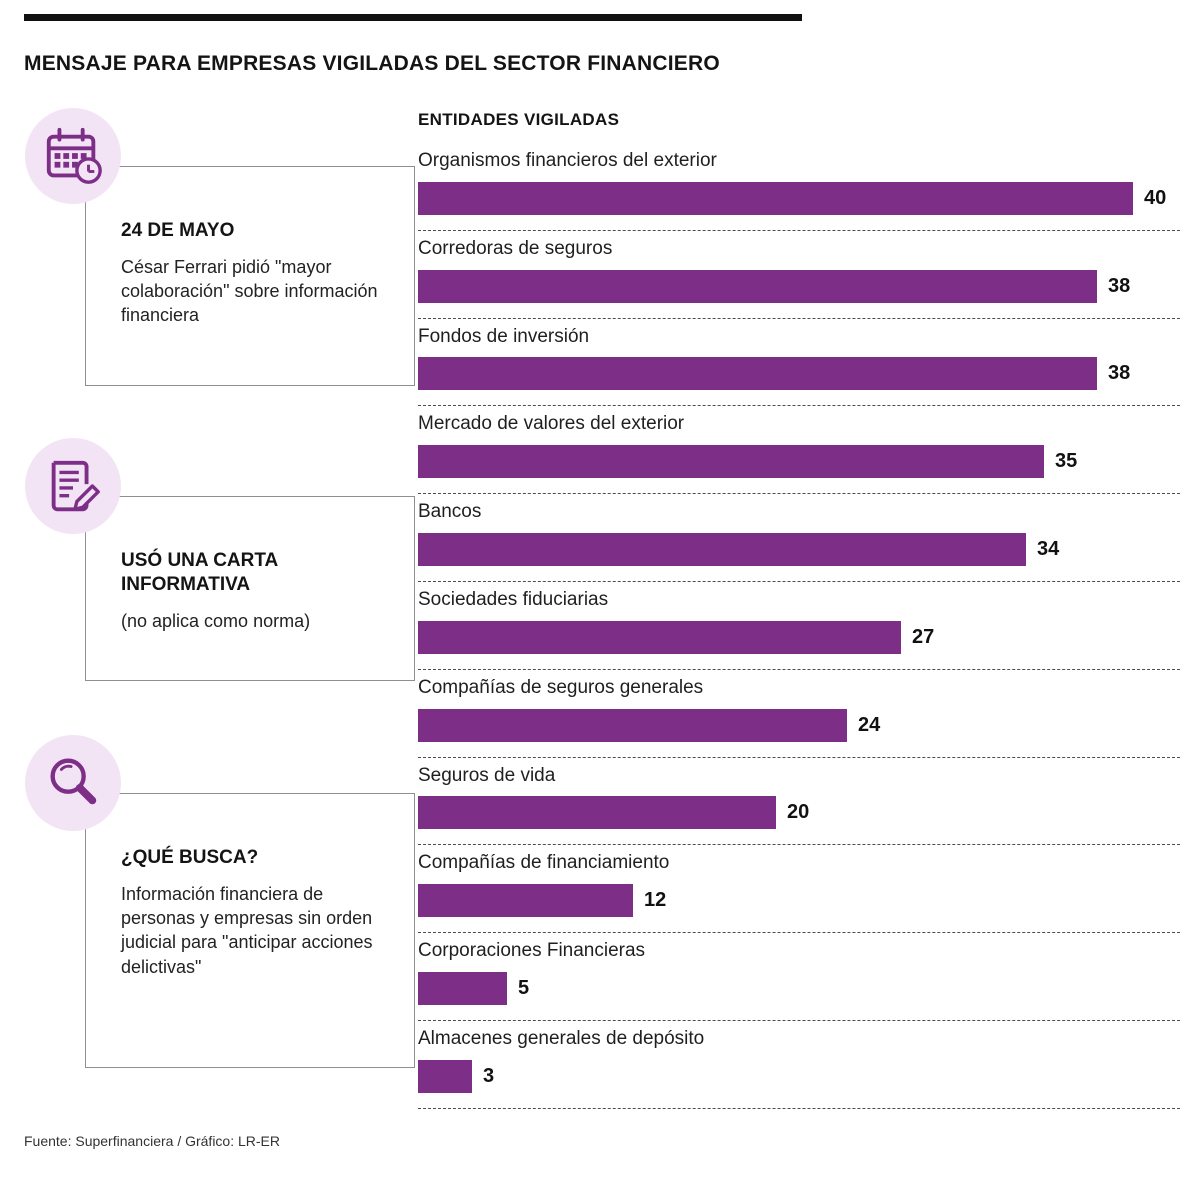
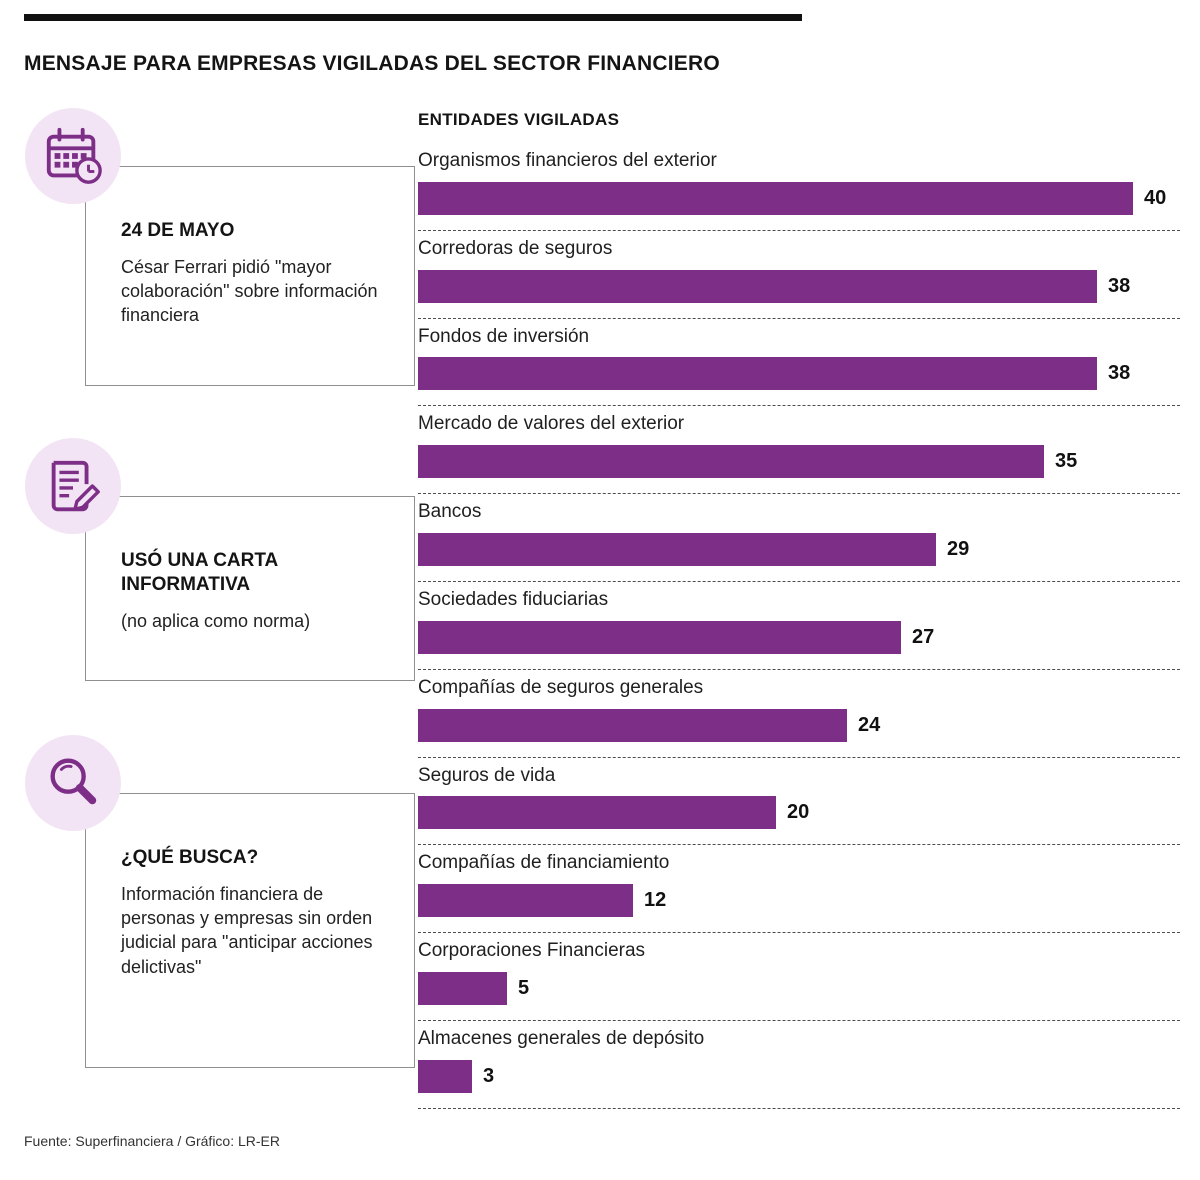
Bancos: 34 -> 29
